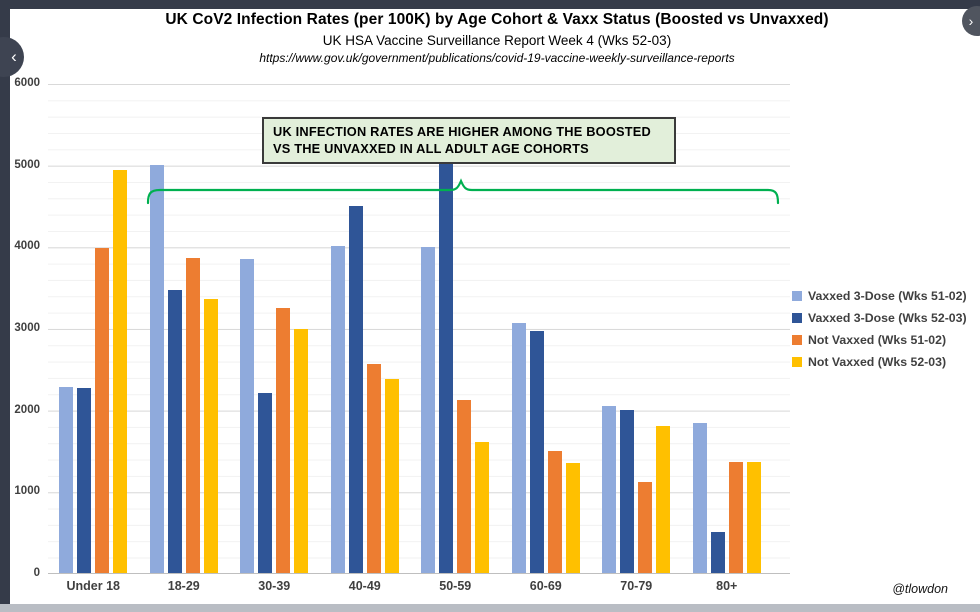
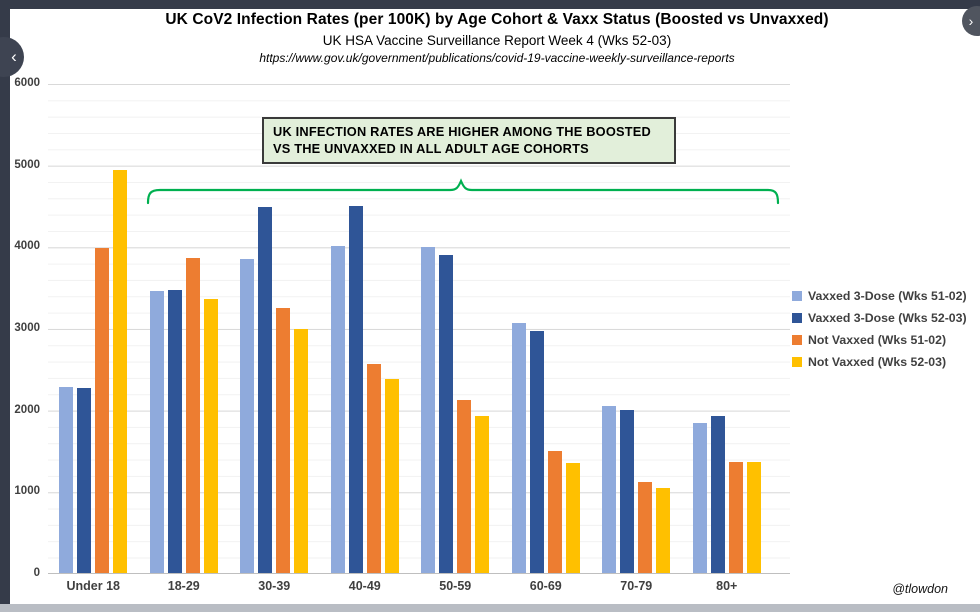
Vaxxed 3-Dose (Wks 51-02)/18-29: 5000 -> 3400
Vaxxed 3-Dose (Wks 52-03)/30-39: 2200 -> 4500
Vaxxed 3-Dose (Wks 52-03)/50-59: 5500 -> 3900
Not Vaxxed (Wks 52-03)/50-59: 1600 -> 1900
Not Vaxxed (Wks 52-03)/70-79: 1800 -> 1000
Vaxxed 3-Dose (Wks 52-03)/80+: 500 -> 1900
